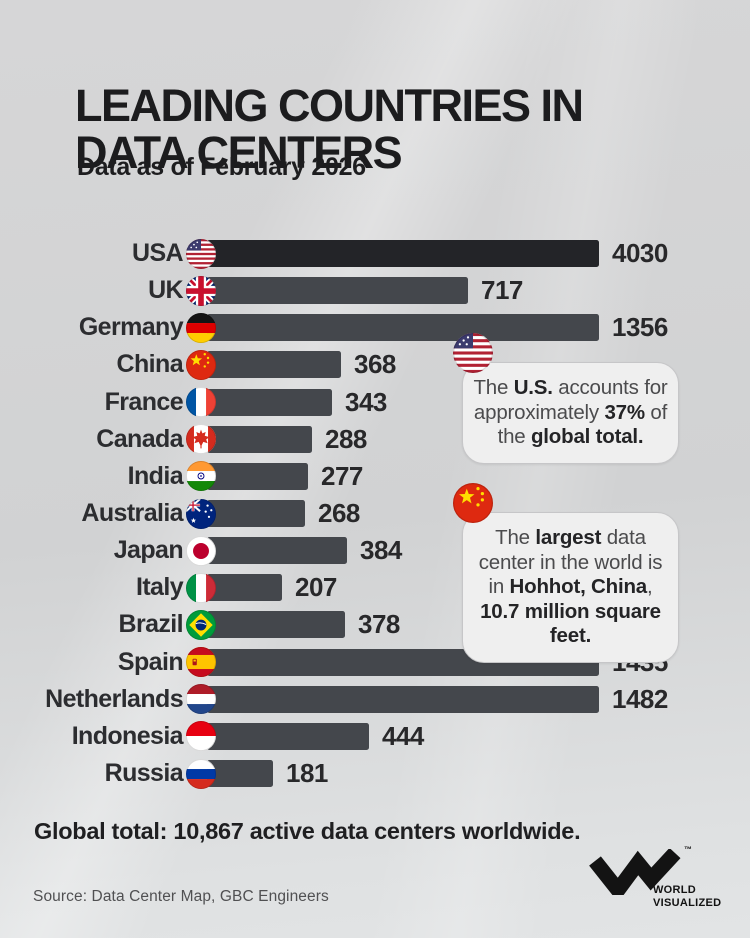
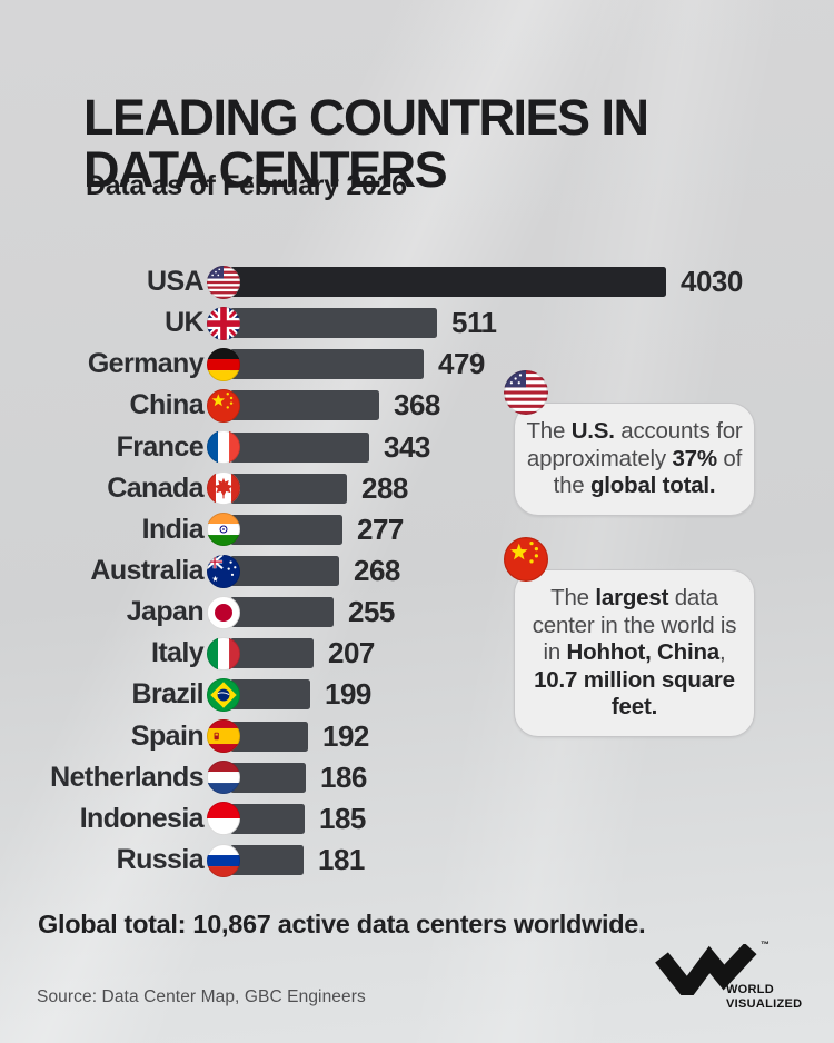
UK: 717 -> 511
Germany: 1356 -> 479
Japan: 384 -> 255
Brazil: 378 -> 199
Spain: 1435 -> 192
Netherlands: 1482 -> 186
Indonesia: 444 -> 185
